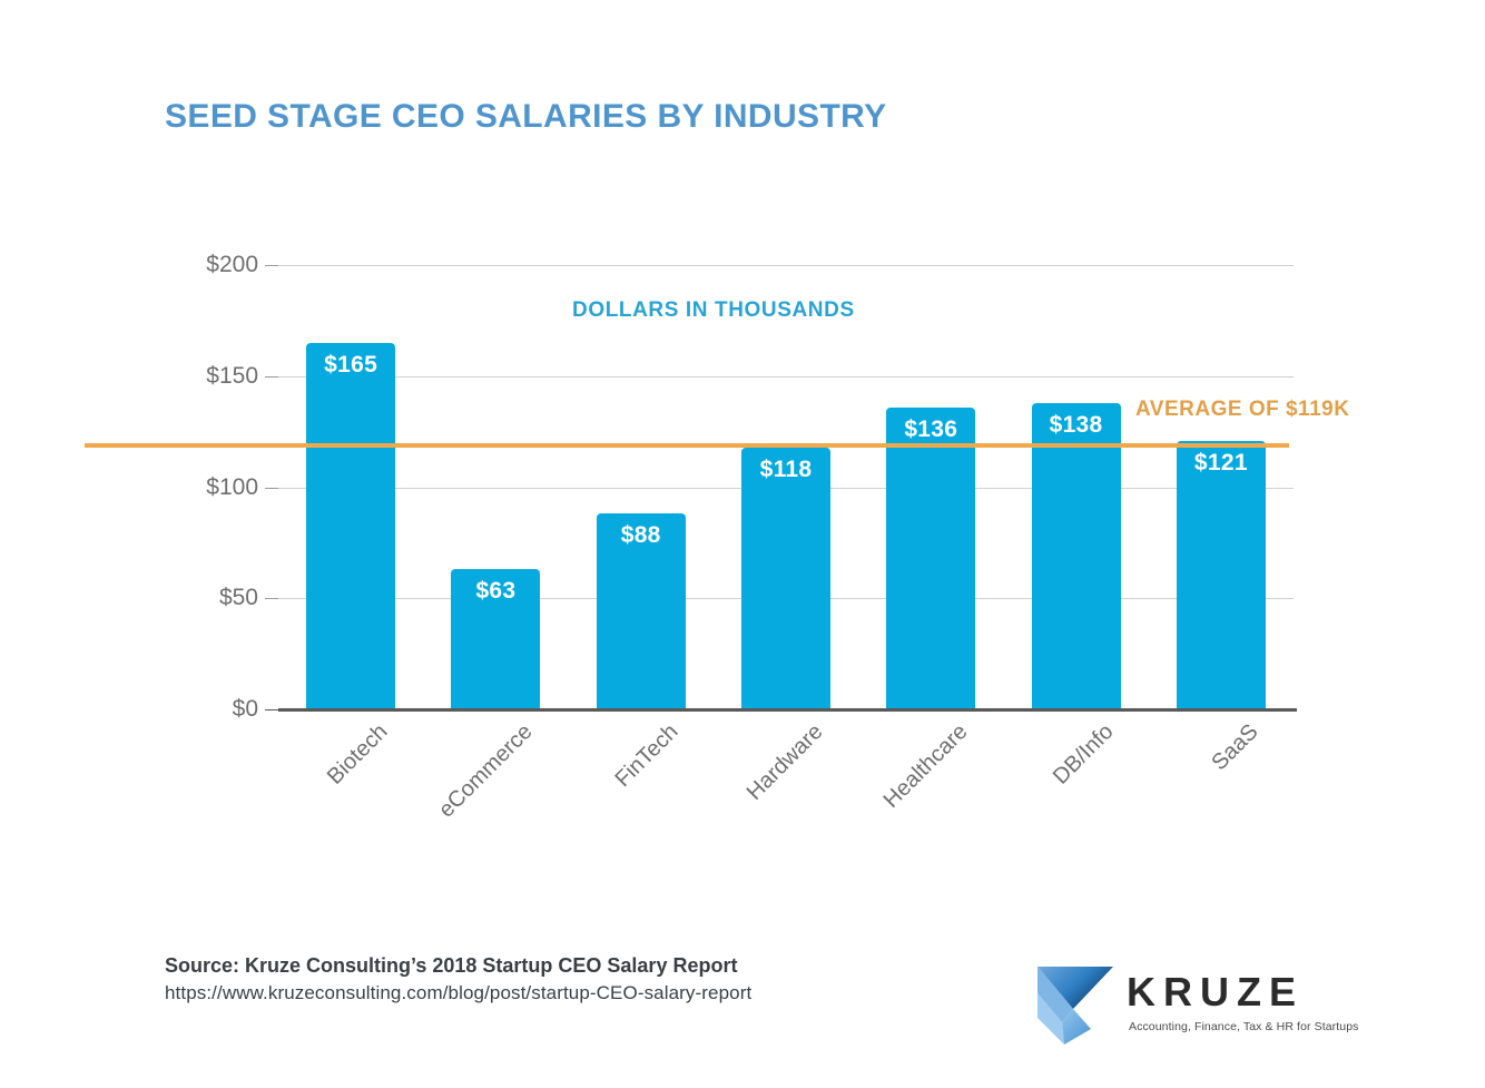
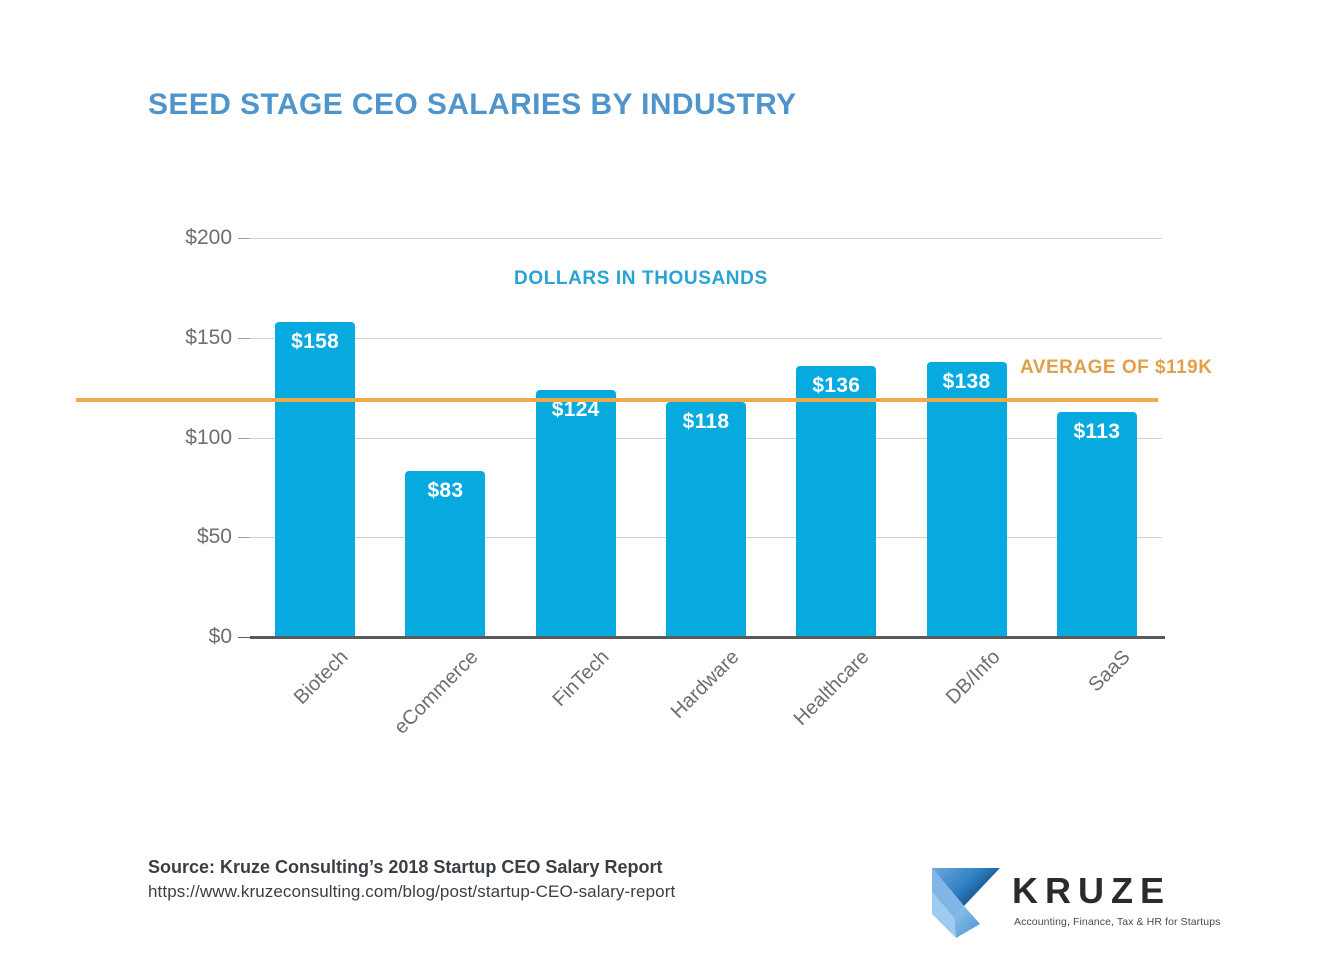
Biotech: $165 -> $158
eCommerce: $63 -> $83
FinTech: $88 -> $124
SaaS: $121 -> $113
